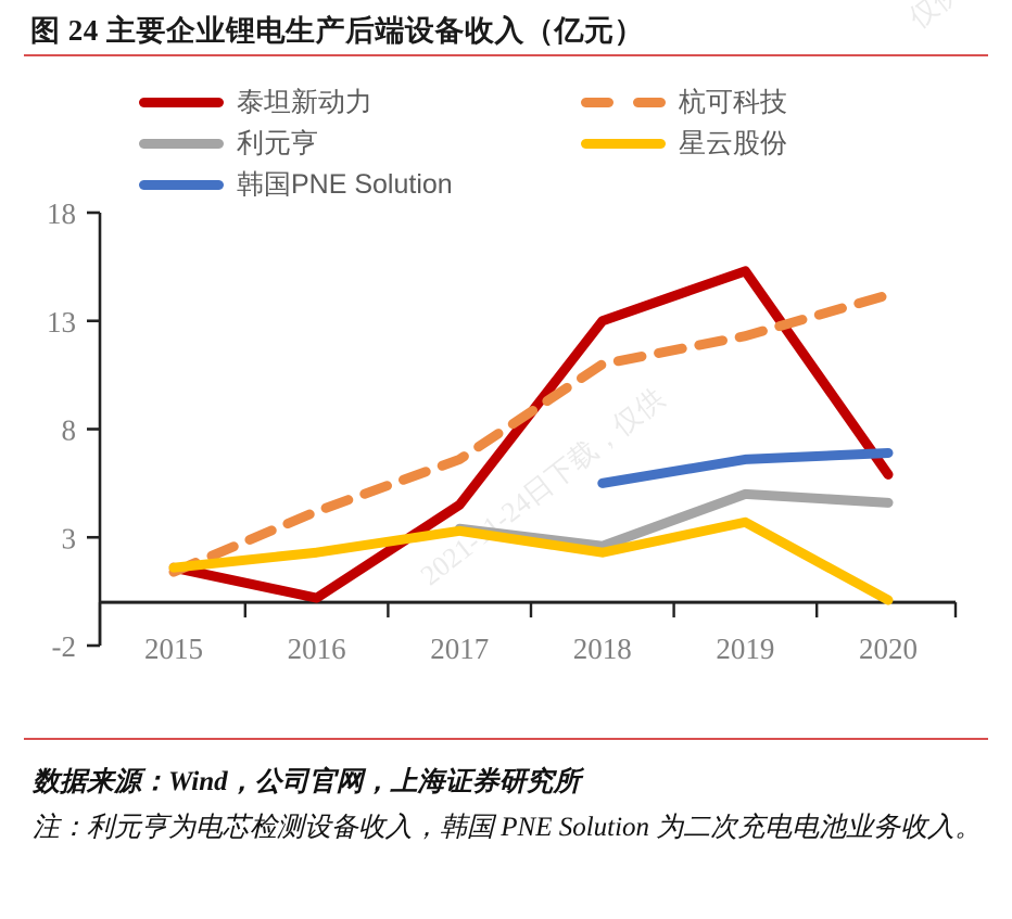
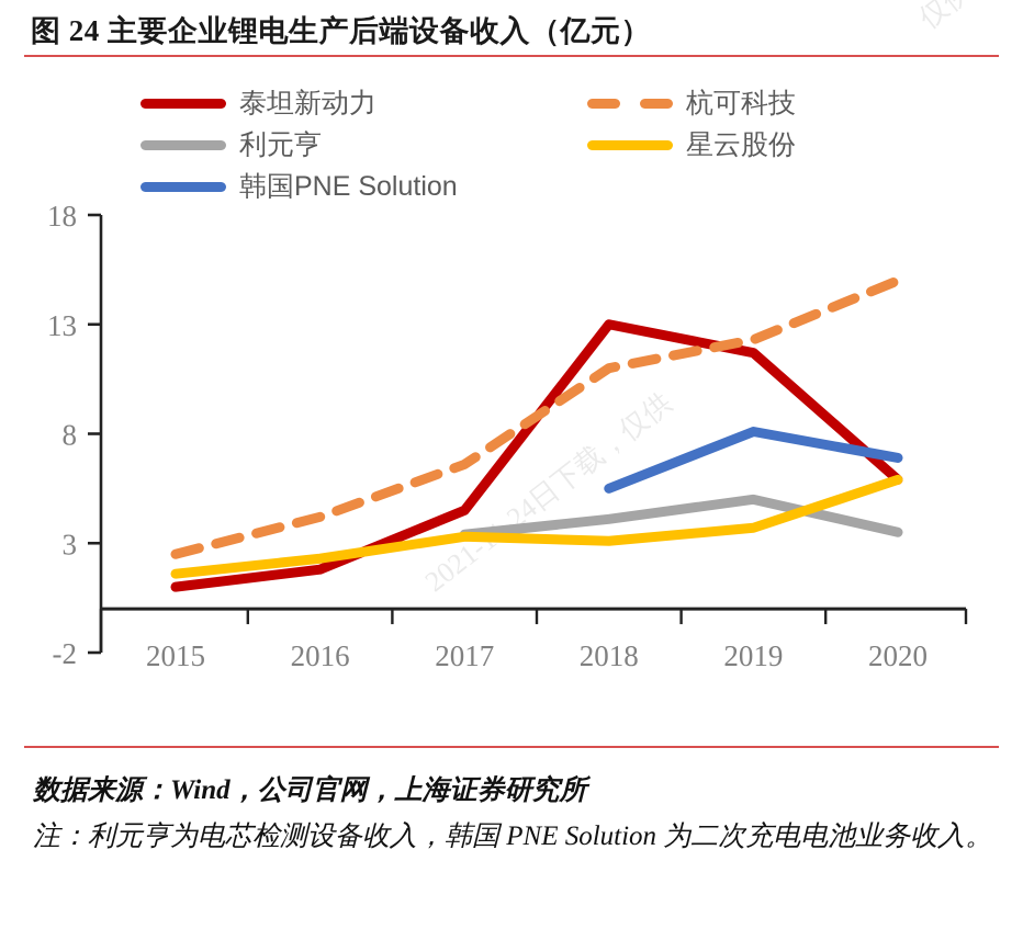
泰坦新动力/2015: 1.6 -> 1.0
杭可科技/2015: 1.4 -> 2.5
泰坦新动力/2016: 0.2 -> 1.8
利元亨/2018: 2.6 -> 4.1
星云股份/2018: 2.3 -> 3.1
泰坦新动力/2019: 15.3 -> 11.7
韩国PNE Solution/2019: 6.6 -> 8.1
杭可科技/2020: 14.2 -> 15.0
利元亨/2020: 4.6 -> 3.5
星云股份/2020: 0.1 -> 5.9
